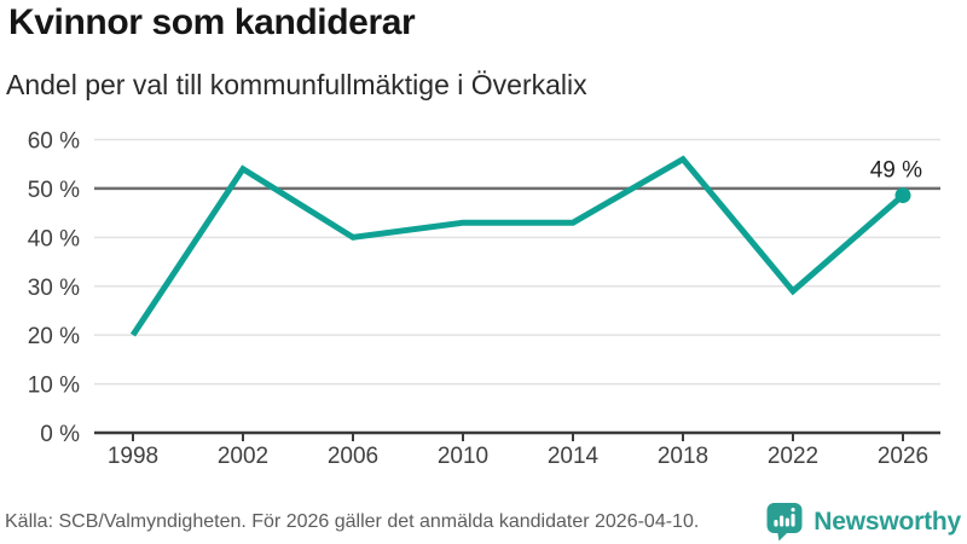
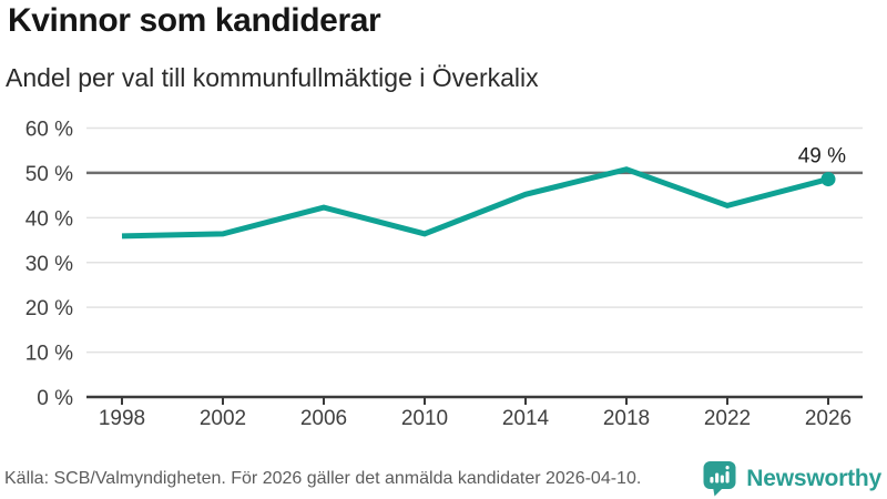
1998: 20% -> 36%
2002: 54% -> 36%
2006: 40% -> 42%
2010: 43% -> 36%
2014: 43% -> 45%
2018: 56% -> 51%
2022: 29% -> 43%
